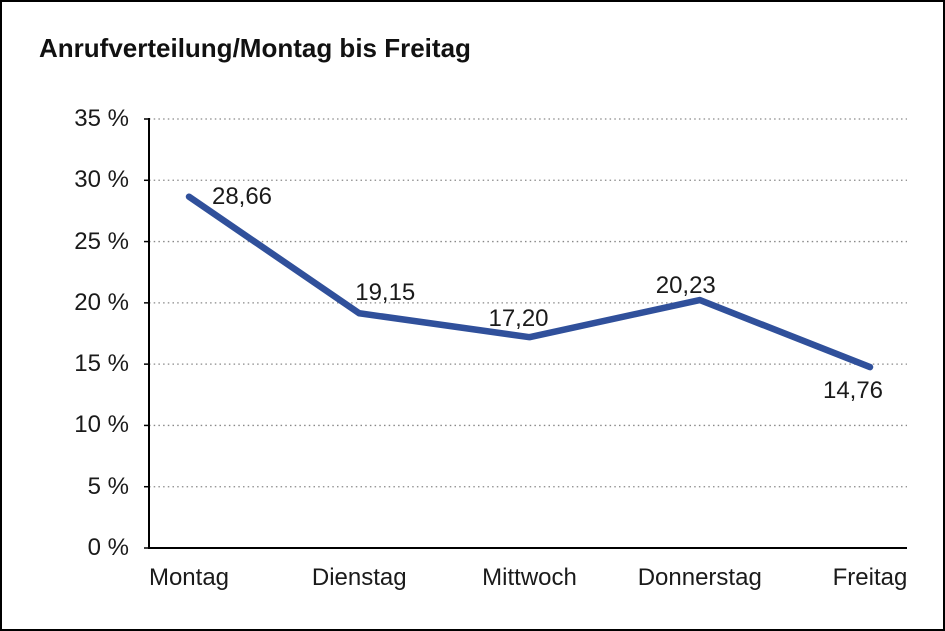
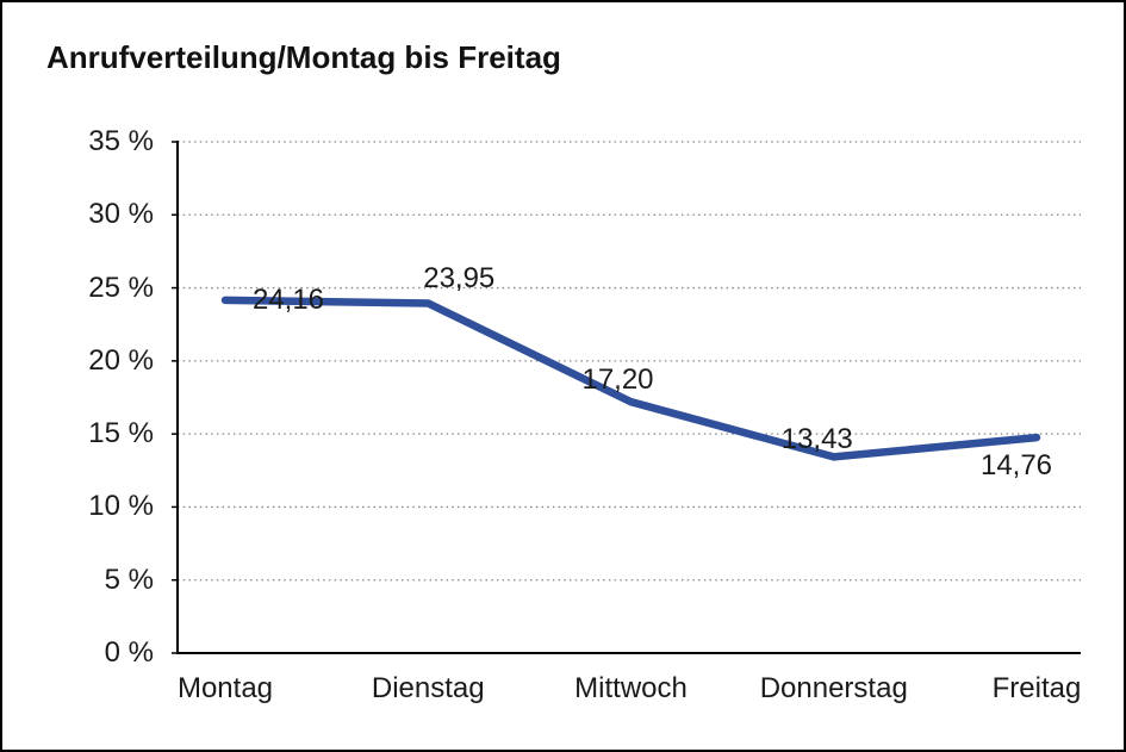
Montag: 28,66 -> 24,16
Dienstag: 19,15 -> 23,95
Donnerstag: 20,23 -> 13,43
